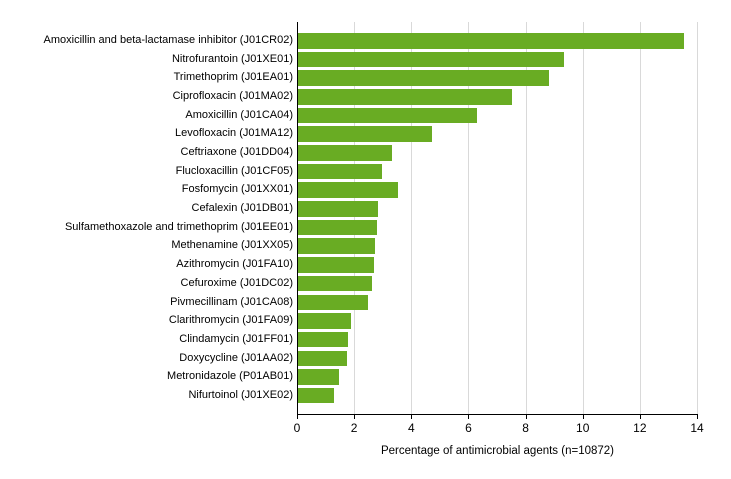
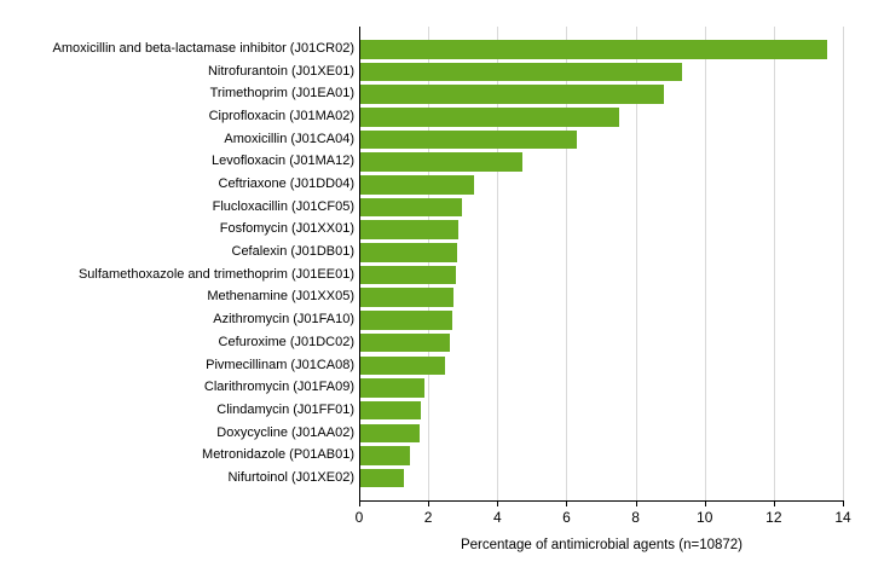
Fosfomycin (J01XX01): 3.5 -> 2.9
